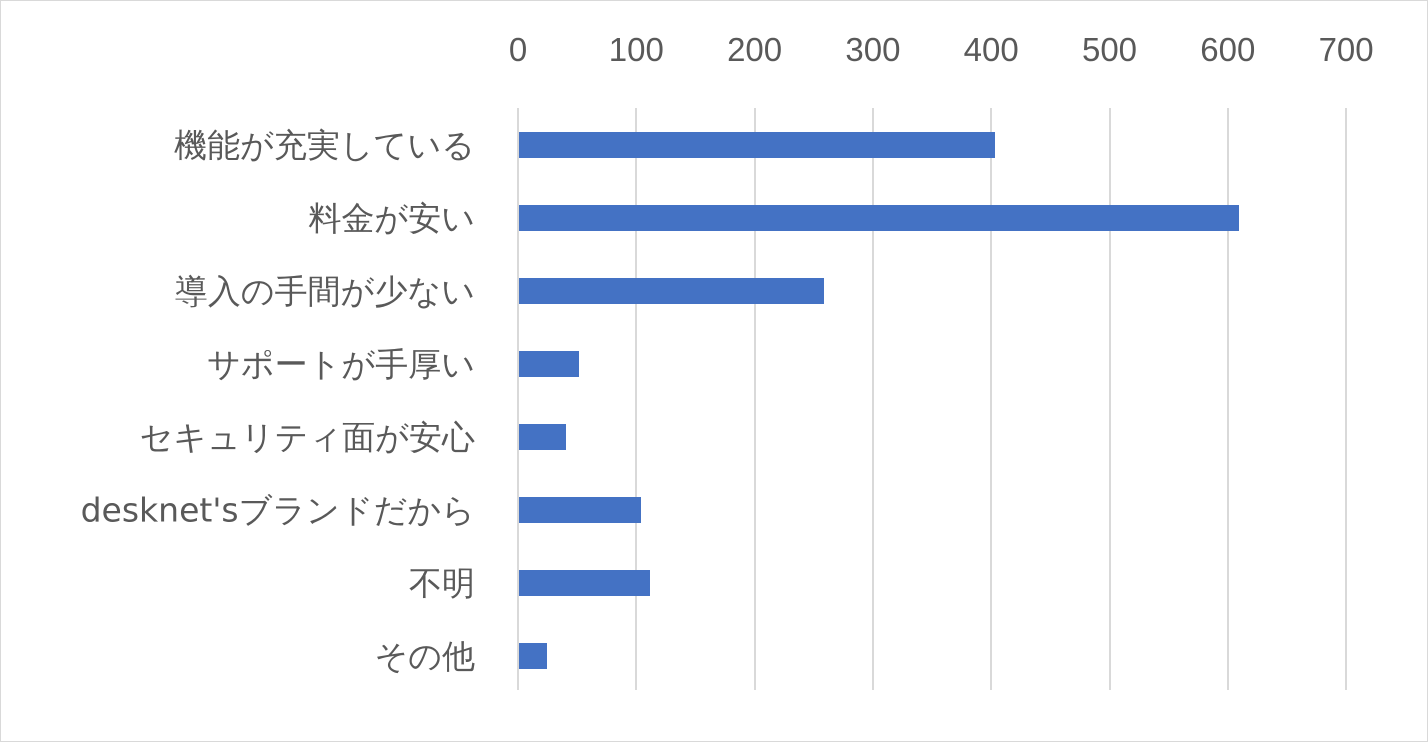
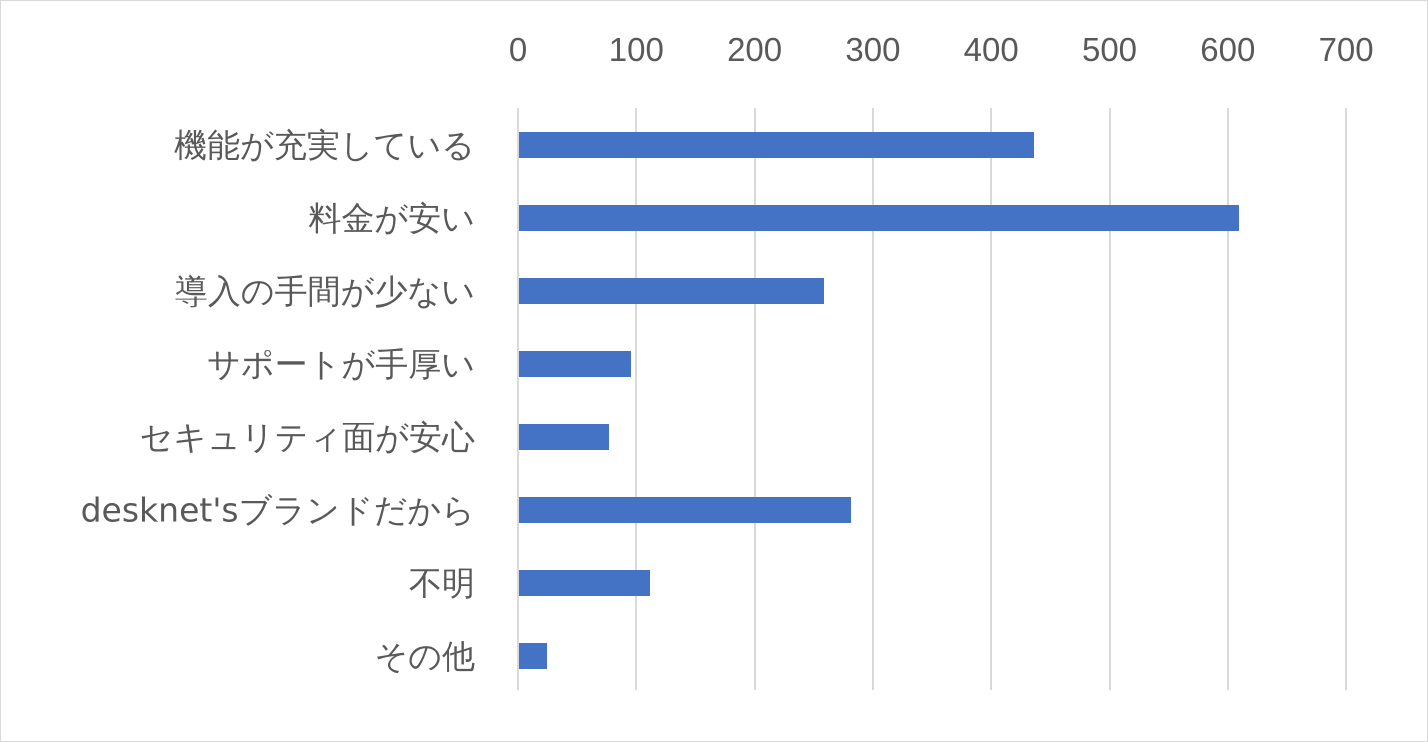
機能が充実している: 402 -> 435
サポートが手厚い: 51 -> 95
セキュリティ面が安心: 40 -> 76
desknet'sブランドだから: 103 -> 281
